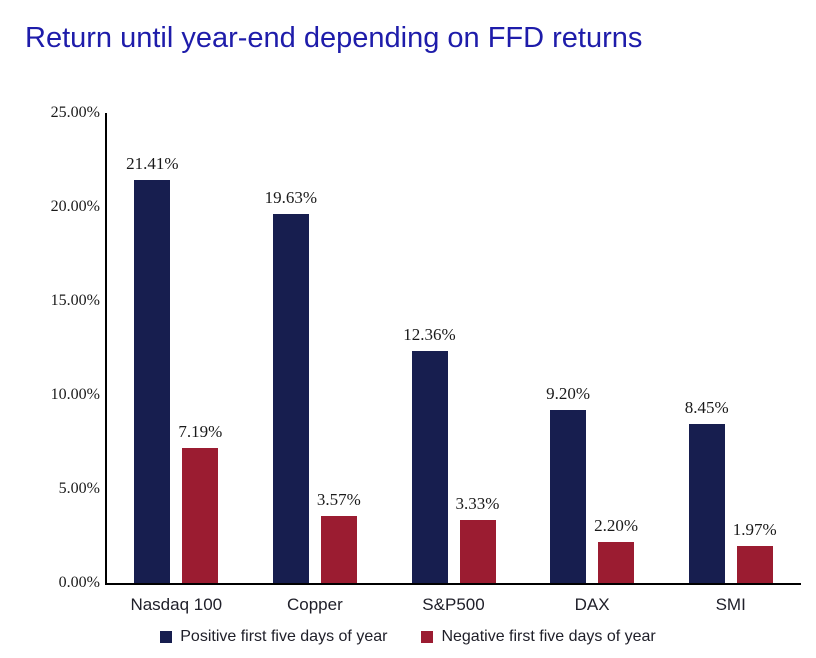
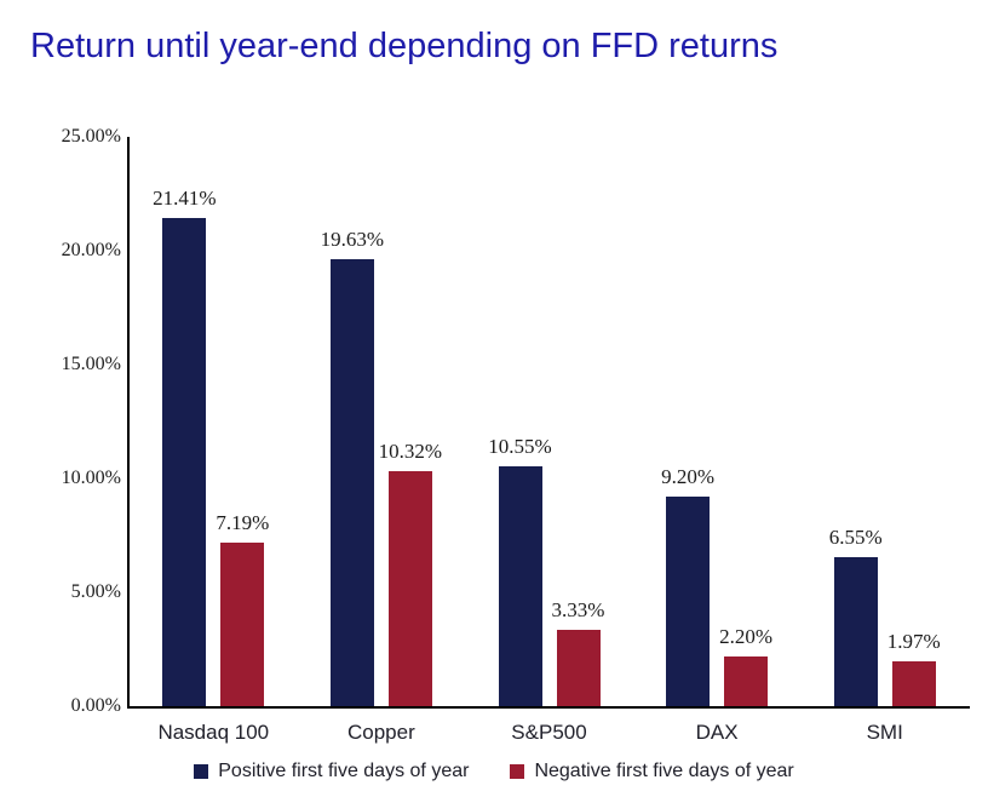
Negative first five days of year/Copper: 3.57% -> 10.32%
Positive first five days of year/S&P500: 12.36% -> 10.55%
Positive first five days of year/SMI: 8.45% -> 6.55%
